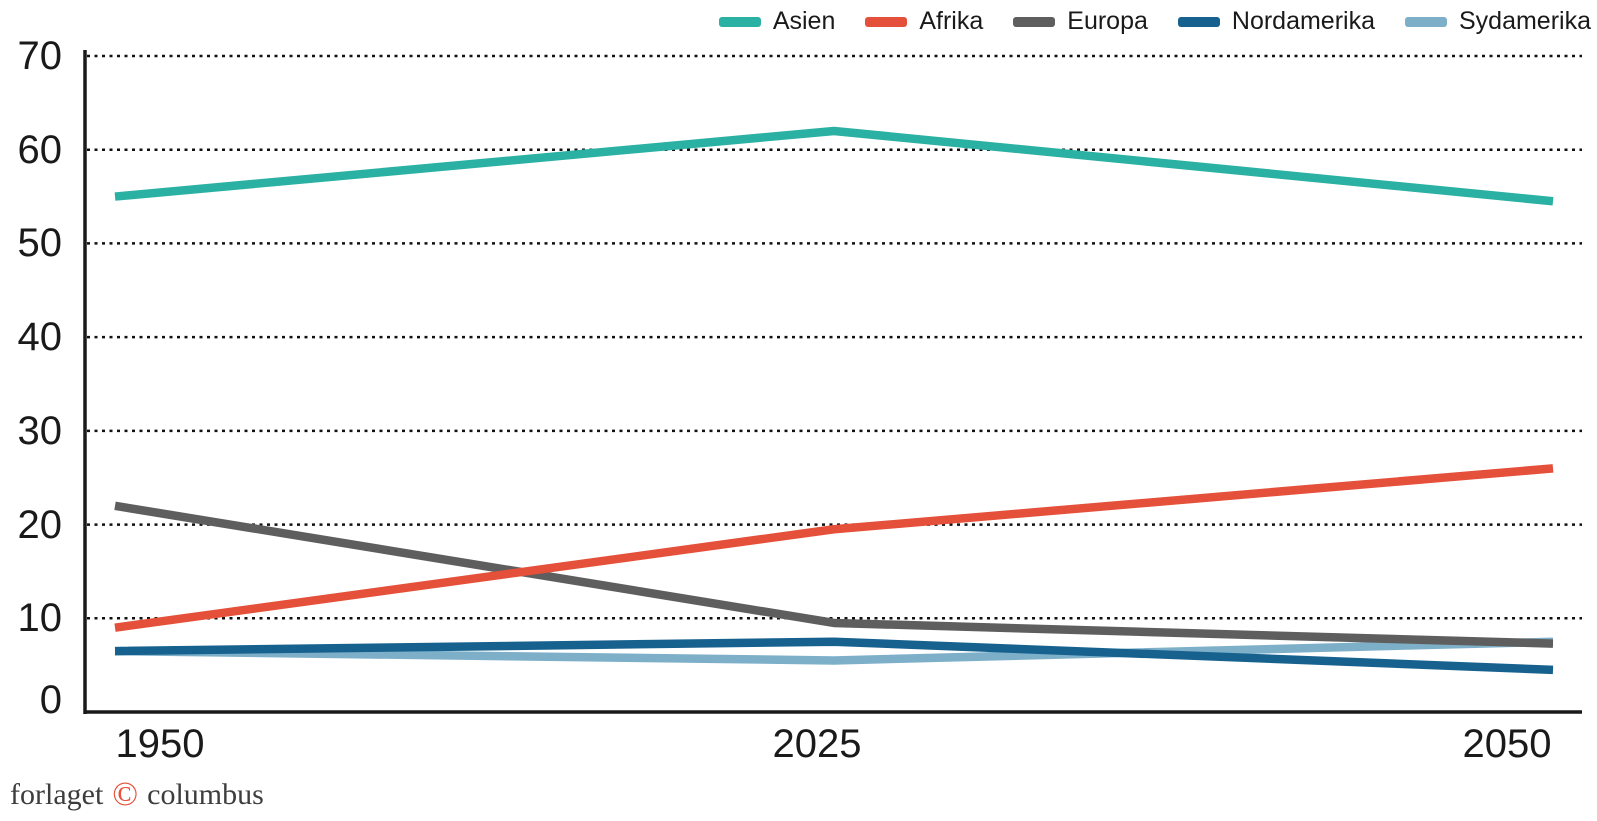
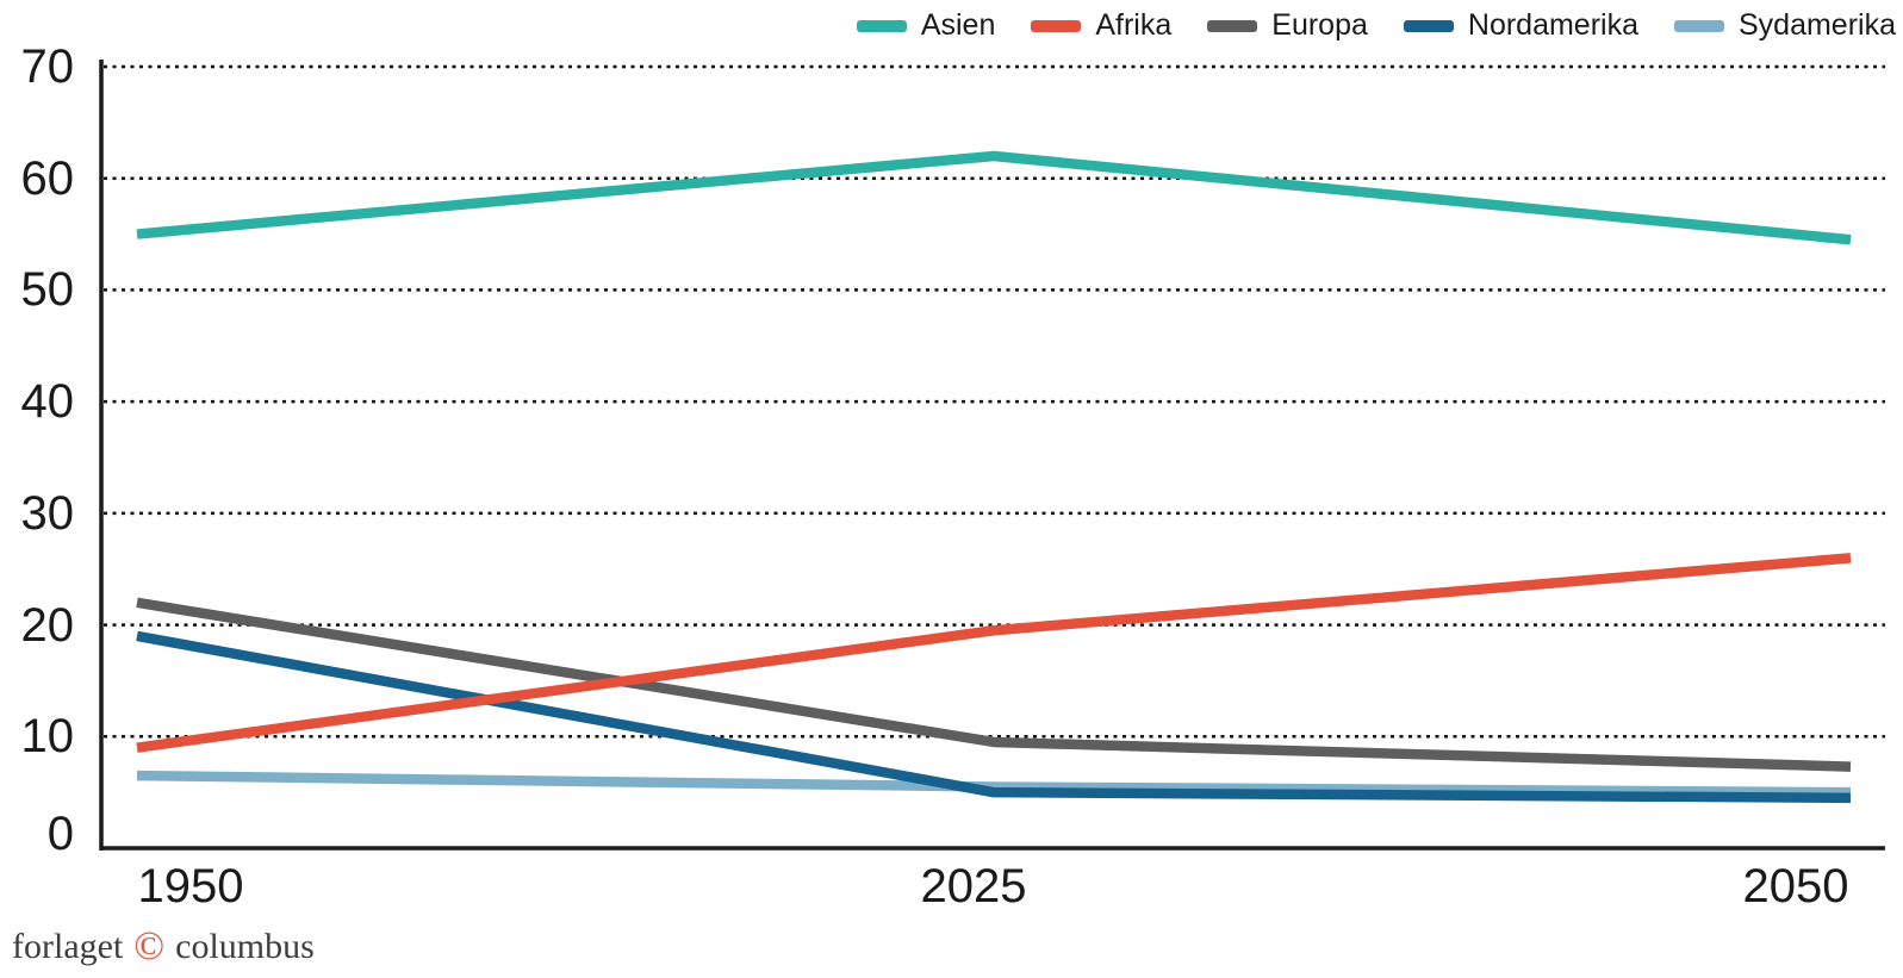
Nordamerika/1950: 6 -> 19
Nordamerika/2025: 8 -> 5
Sydamerika/2050: 8 -> 5
